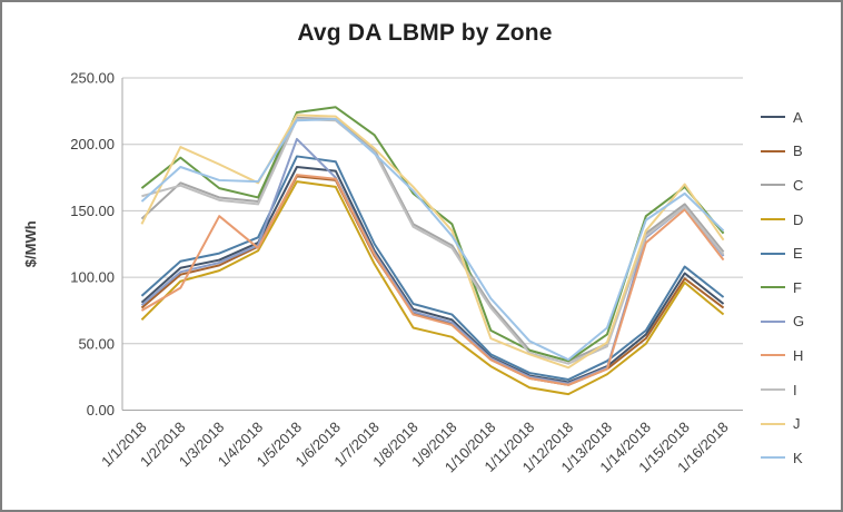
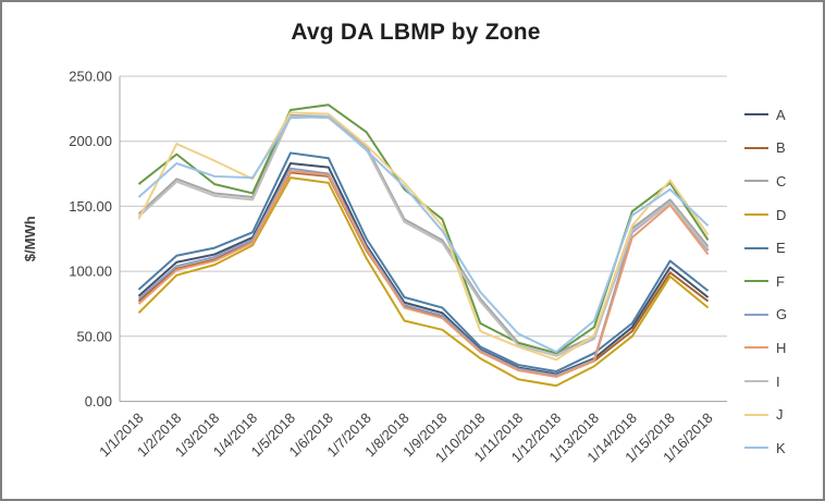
I/1/1/2018: 161 -> 142
H/1/2/2018: 92 -> 101
H/1/3/2018: 146 -> 108
G/1/5/2018: 204 -> 179
F/1/16/2018: 133 -> 124
